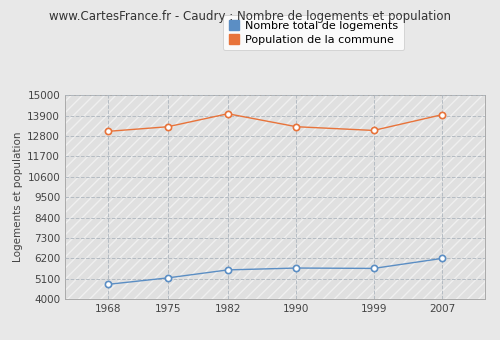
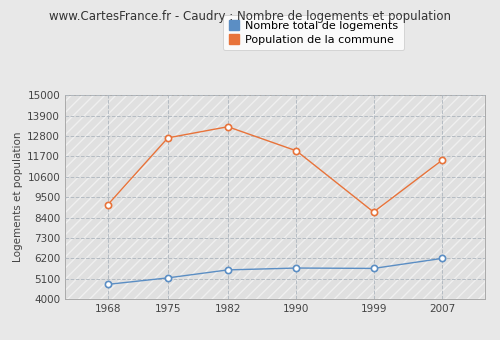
Population de la commune/1968: 13000 -> 9100
Population de la commune/1975: 13300 -> 12700
Population de la commune/1982: 14000 -> 13300
Population de la commune/1990: 13300 -> 12000
Population de la commune/1999: 13100 -> 8700
Population de la commune/2007: 14000 -> 11500
